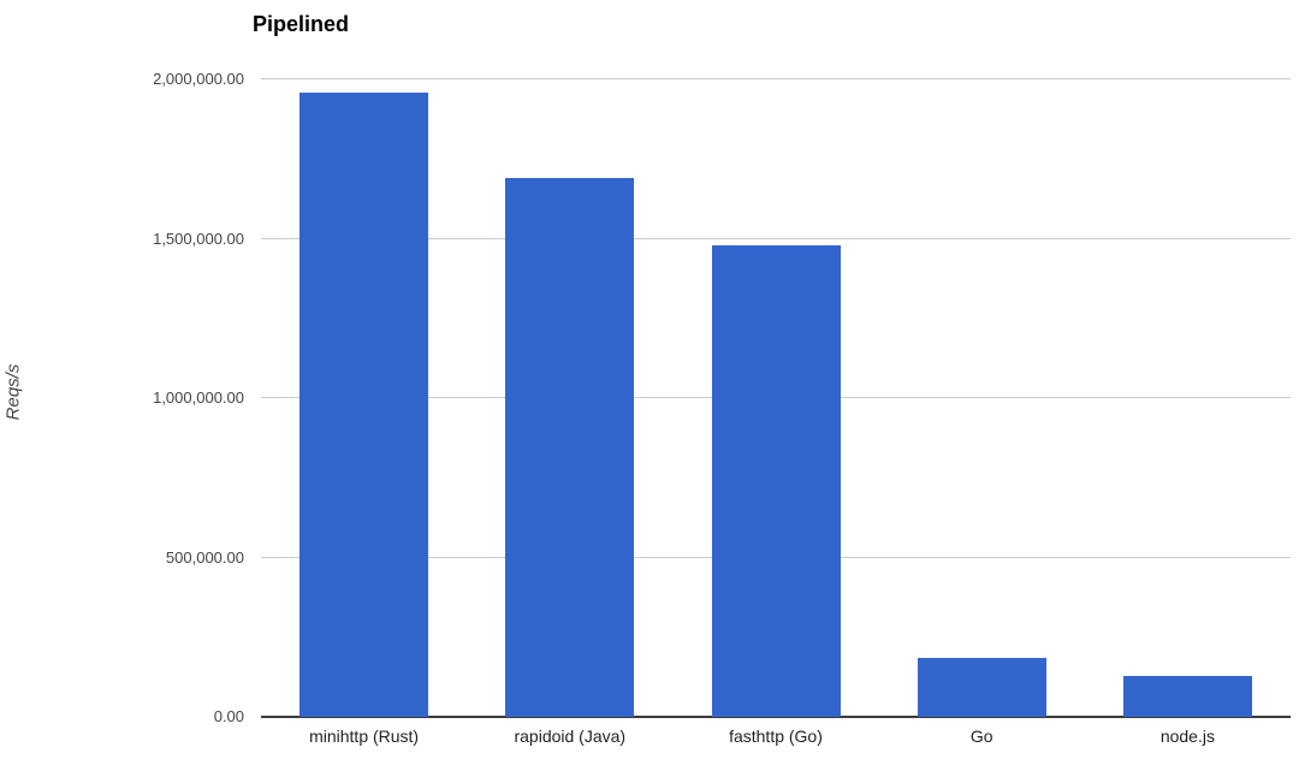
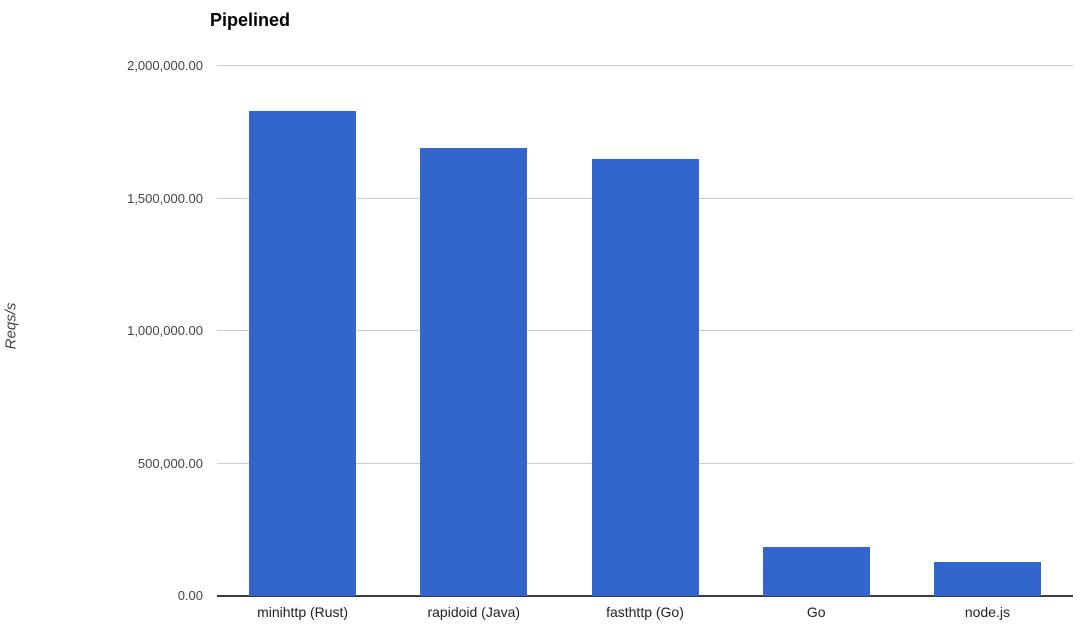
minihttp (Rust): 1960000 -> 1830000
fasthttp (Go): 1480000 -> 1650000
